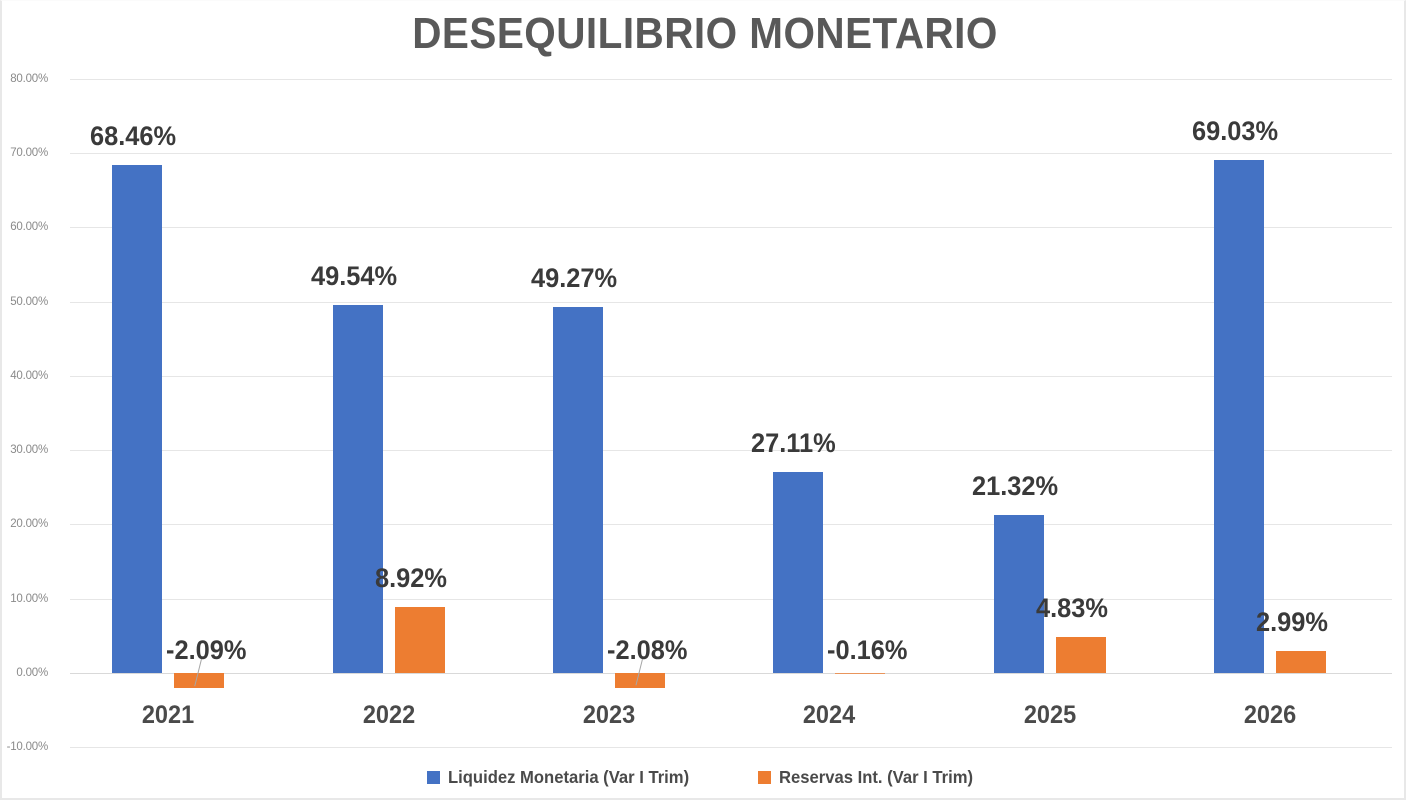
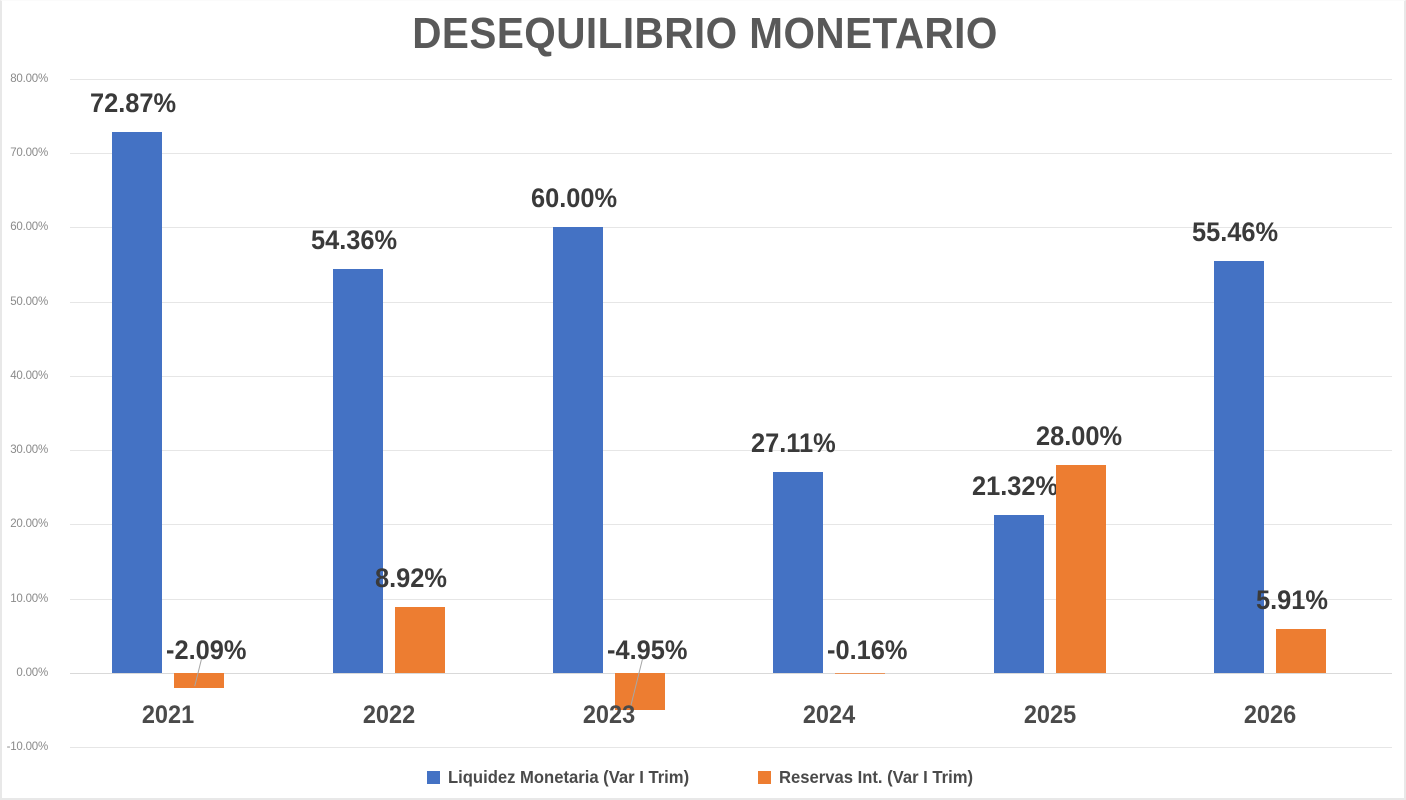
Liquidez Monetaria (Var I Trim)/2021: 68.46% -> 72.87%
Liquidez Monetaria (Var I Trim)/2022: 49.54% -> 54.36%
Liquidez Monetaria (Var I Trim)/2023: 49.27% -> 60.00%
Reservas Int. (Var I Trim)/2023: -2.08% -> -4.95%
Reservas Int. (Var I Trim)/2025: 4.83% -> 28.00%
Liquidez Monetaria (Var I Trim)/2026: 69.03% -> 55.46%
Reservas Int. (Var I Trim)/2026: 2.99% -> 5.91%
